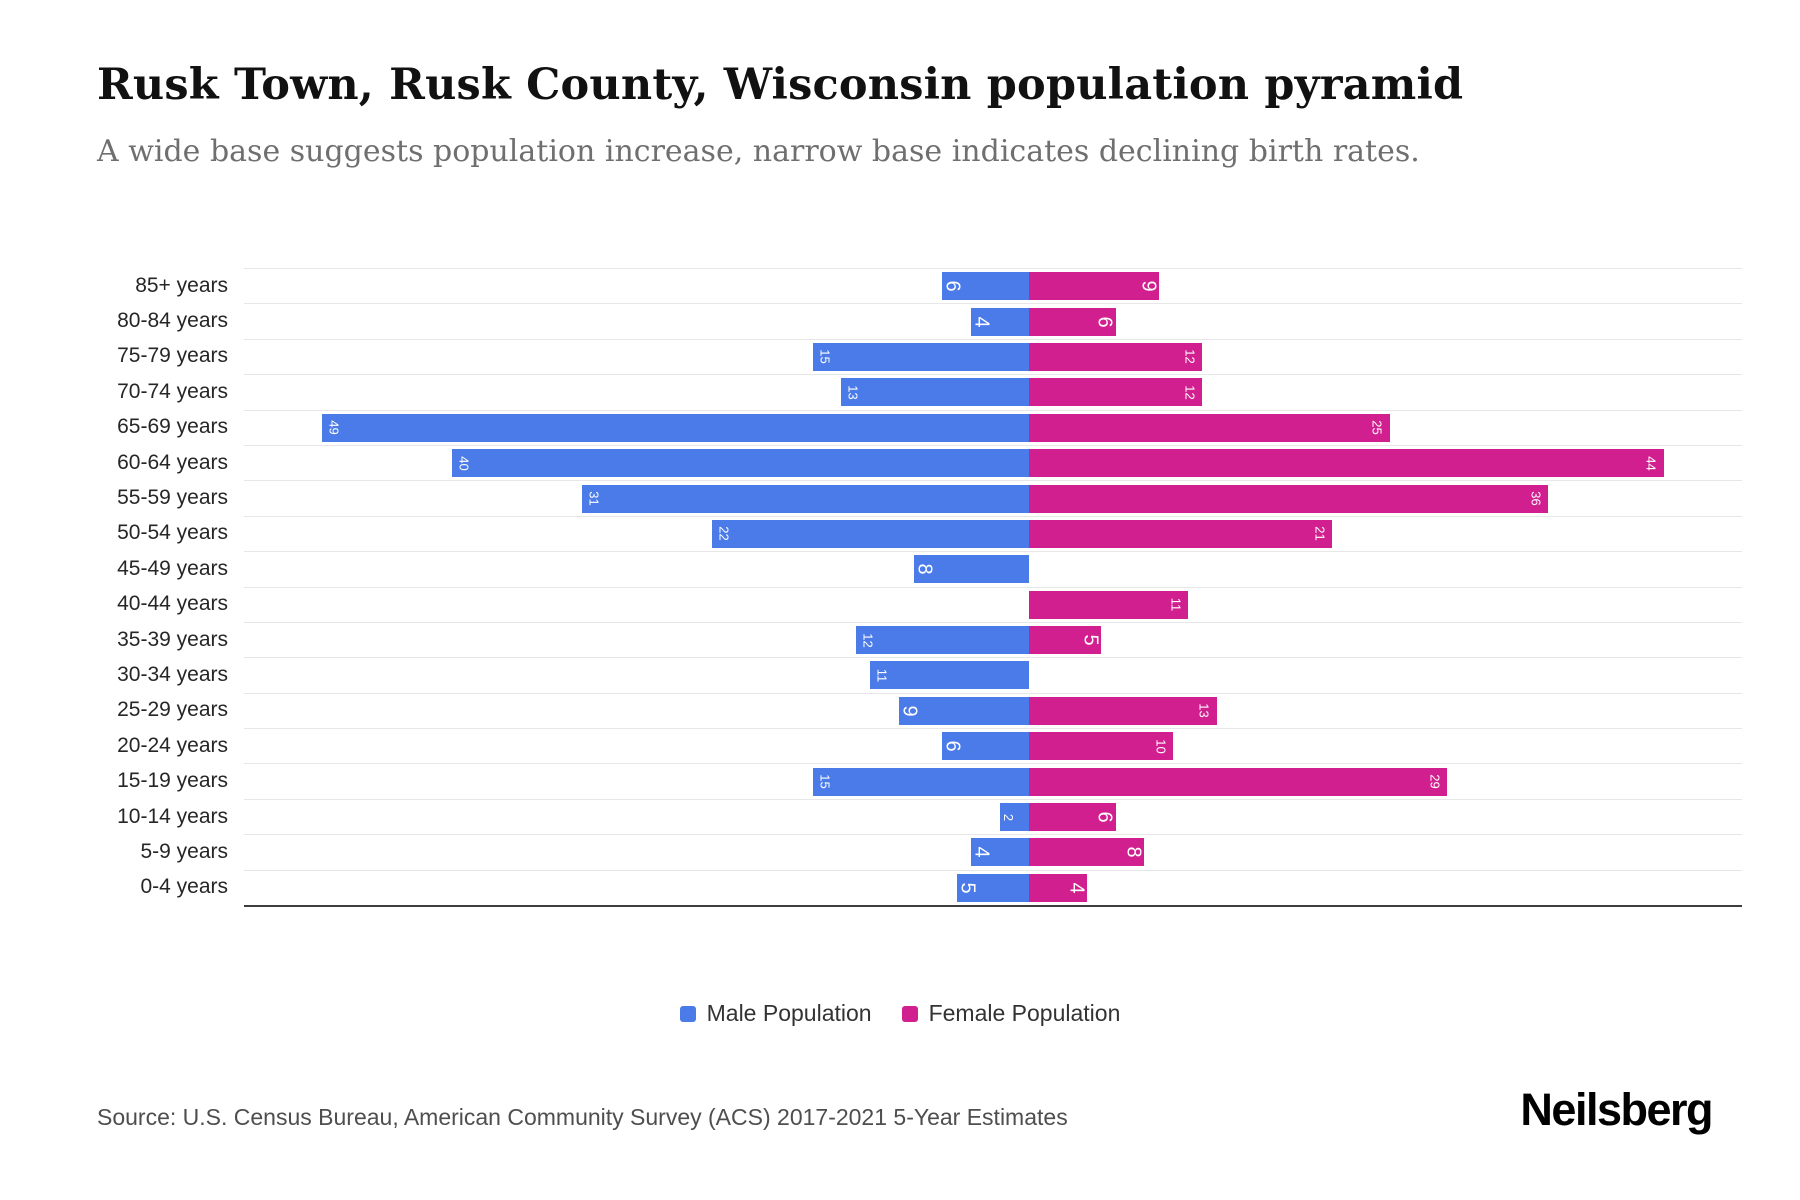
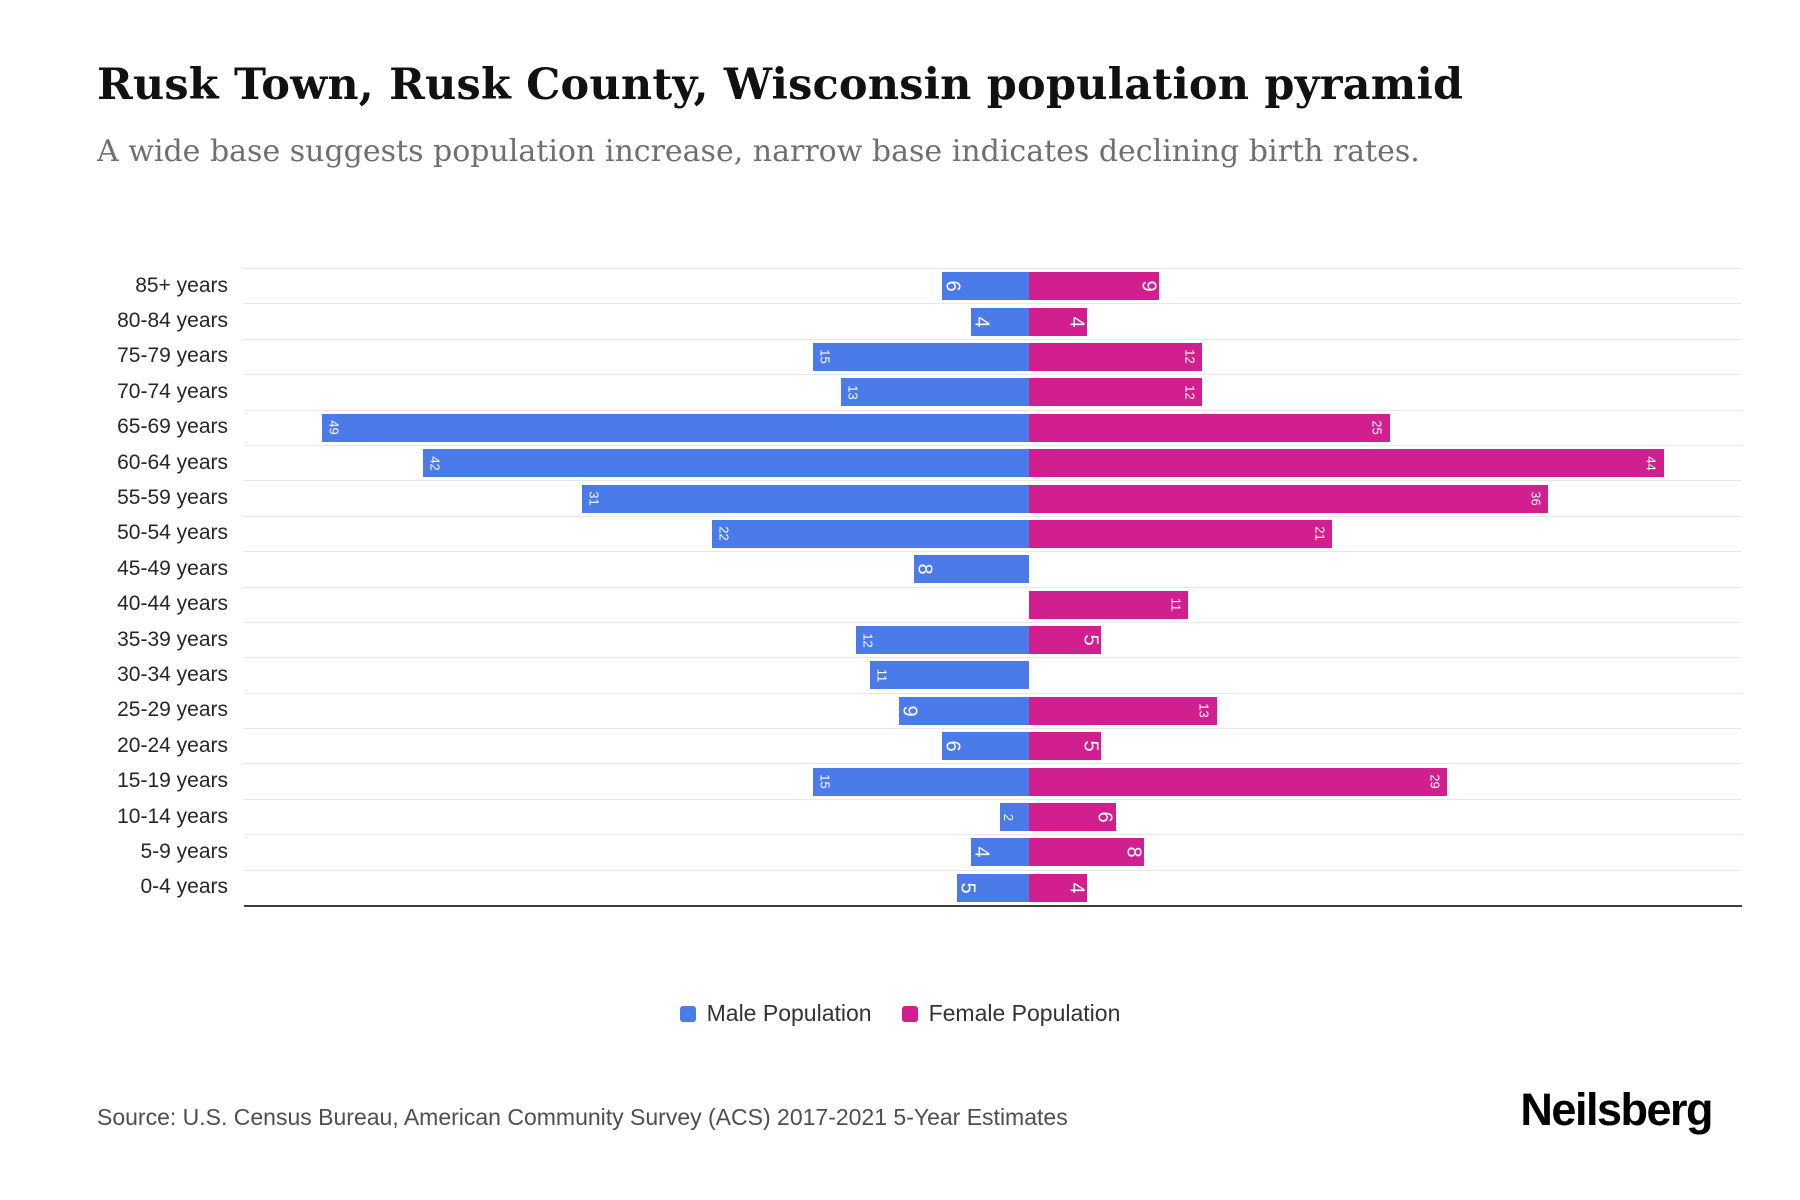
Female Population/80-84 years: 6 -> 4
Male Population/60-64 years: 40 -> 42
Female Population/20-24 years: 10 -> 5
